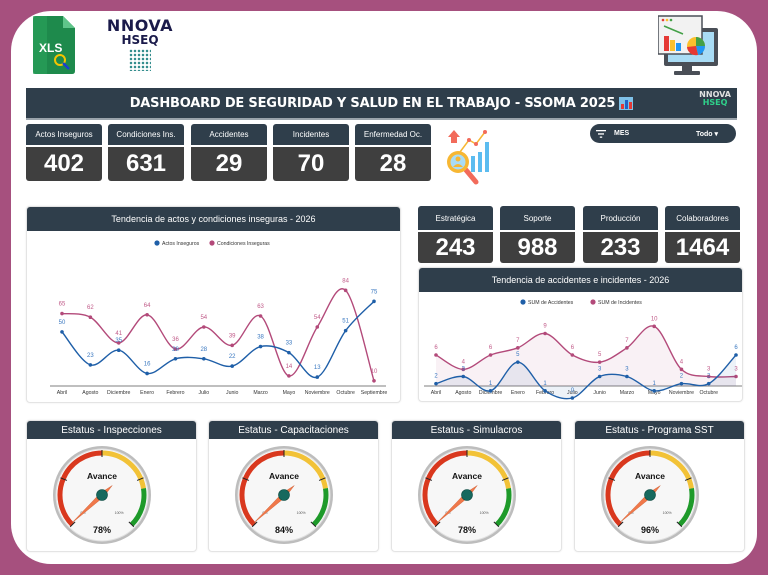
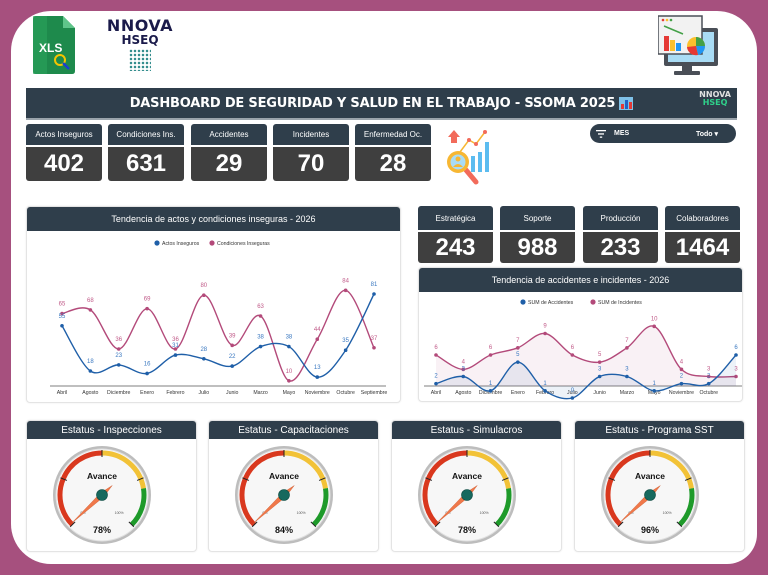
Tendencia de actos y condiciones inseguras - 2026/Actos Inseguros/Abril: 50 -> 55
Tendencia de actos y condiciones inseguras - 2026/Actos Inseguros/Agosto: 23 -> 18
Tendencia de actos y condiciones inseguras - 2026/Condiciones Inseguras/Agosto: 62 -> 68
Tendencia de actos y condiciones inseguras - 2026/Actos Inseguros/Diciembre: 35 -> 23
Tendencia de actos y condiciones inseguras - 2026/Condiciones Inseguras/Diciembre: 41 -> 36
Tendencia de actos y condiciones inseguras - 2026/Condiciones Inseguras/Enero: 64 -> 69
Tendencia de actos y condiciones inseguras - 2026/Actos Inseguros/Febrero: 28 -> 31
Tendencia de actos y condiciones inseguras - 2026/Condiciones Inseguras/Julio: 54 -> 80
Tendencia de actos y condiciones inseguras - 2026/Actos Inseguros/Mayo: 33 -> 38
Tendencia de actos y condiciones inseguras - 2026/Condiciones Inseguras/Mayo: 14 -> 10
Tendencia de actos y condiciones inseguras - 2026/Condiciones Inseguras/Noviembre: 54 -> 44
Tendencia de actos y condiciones inseguras - 2026/Actos Inseguros/Octubre: 51 -> 35
Tendencia de actos y condiciones inseguras - 2026/Actos Inseguros/Septiembre: 75 -> 81
Tendencia de actos y condiciones inseguras - 2026/Condiciones Inseguras/Septiembre: 10 -> 37
